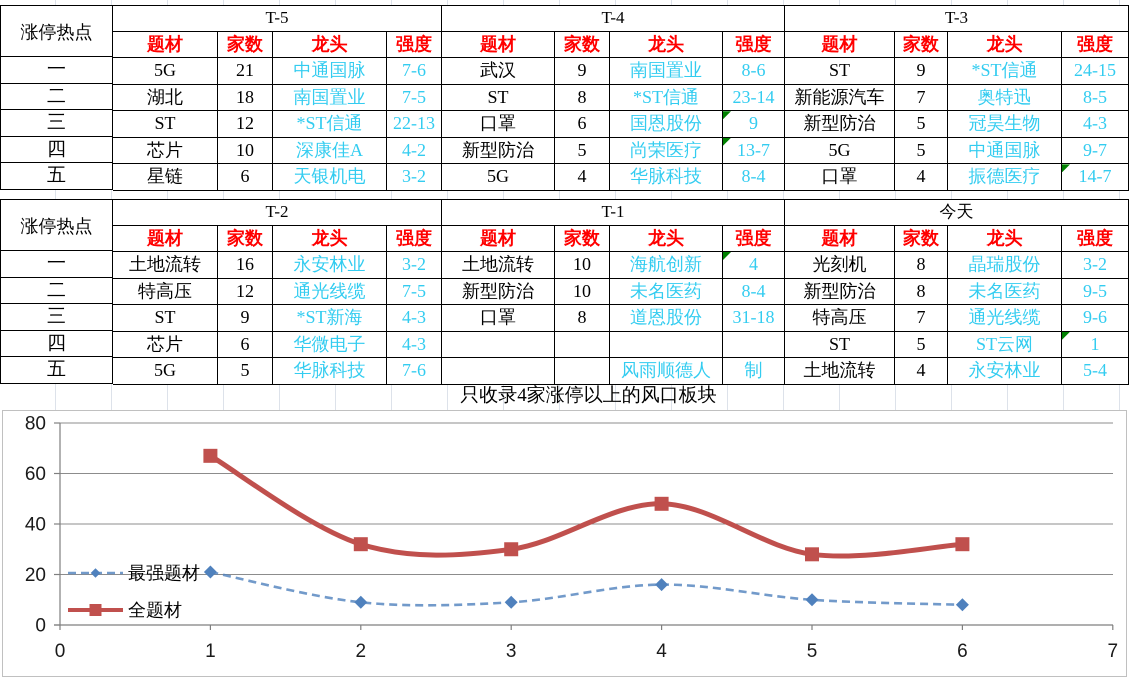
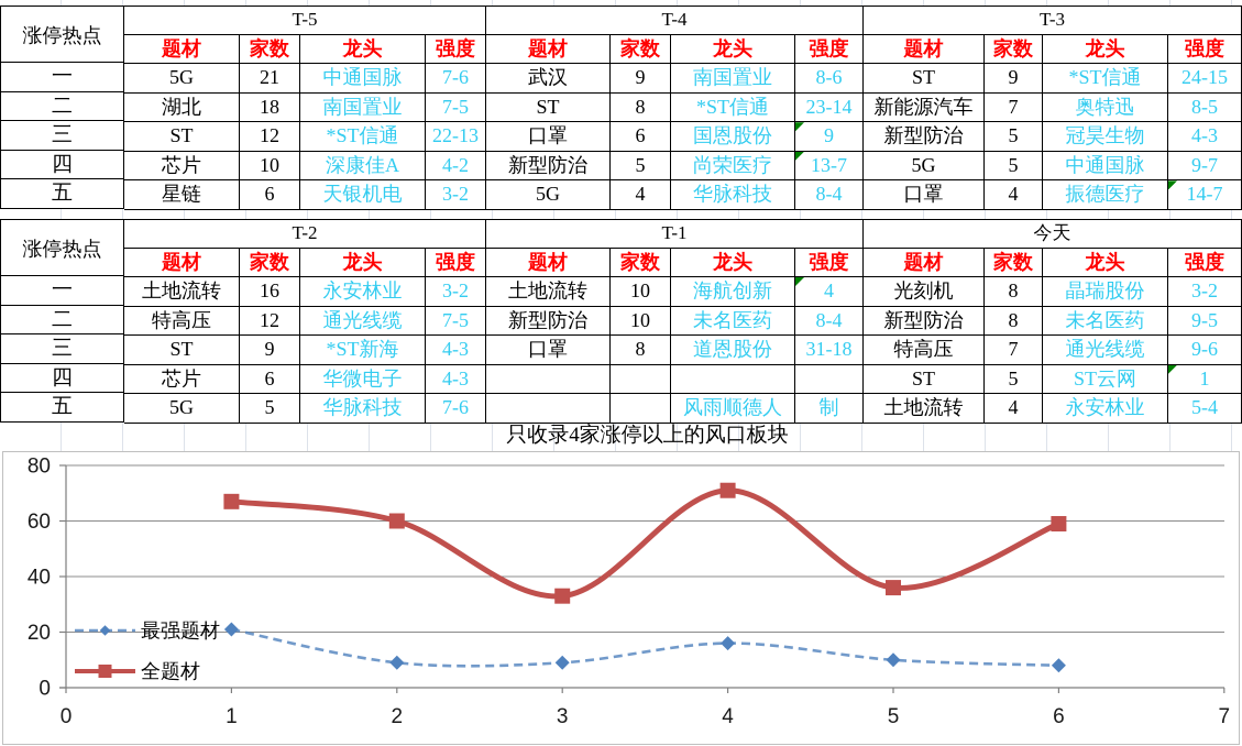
全题材/2: 32 -> 60
全题材/3: 30 -> 33
全题材/4: 48 -> 71
全题材/5: 28 -> 36
全题材/6: 32 -> 59
